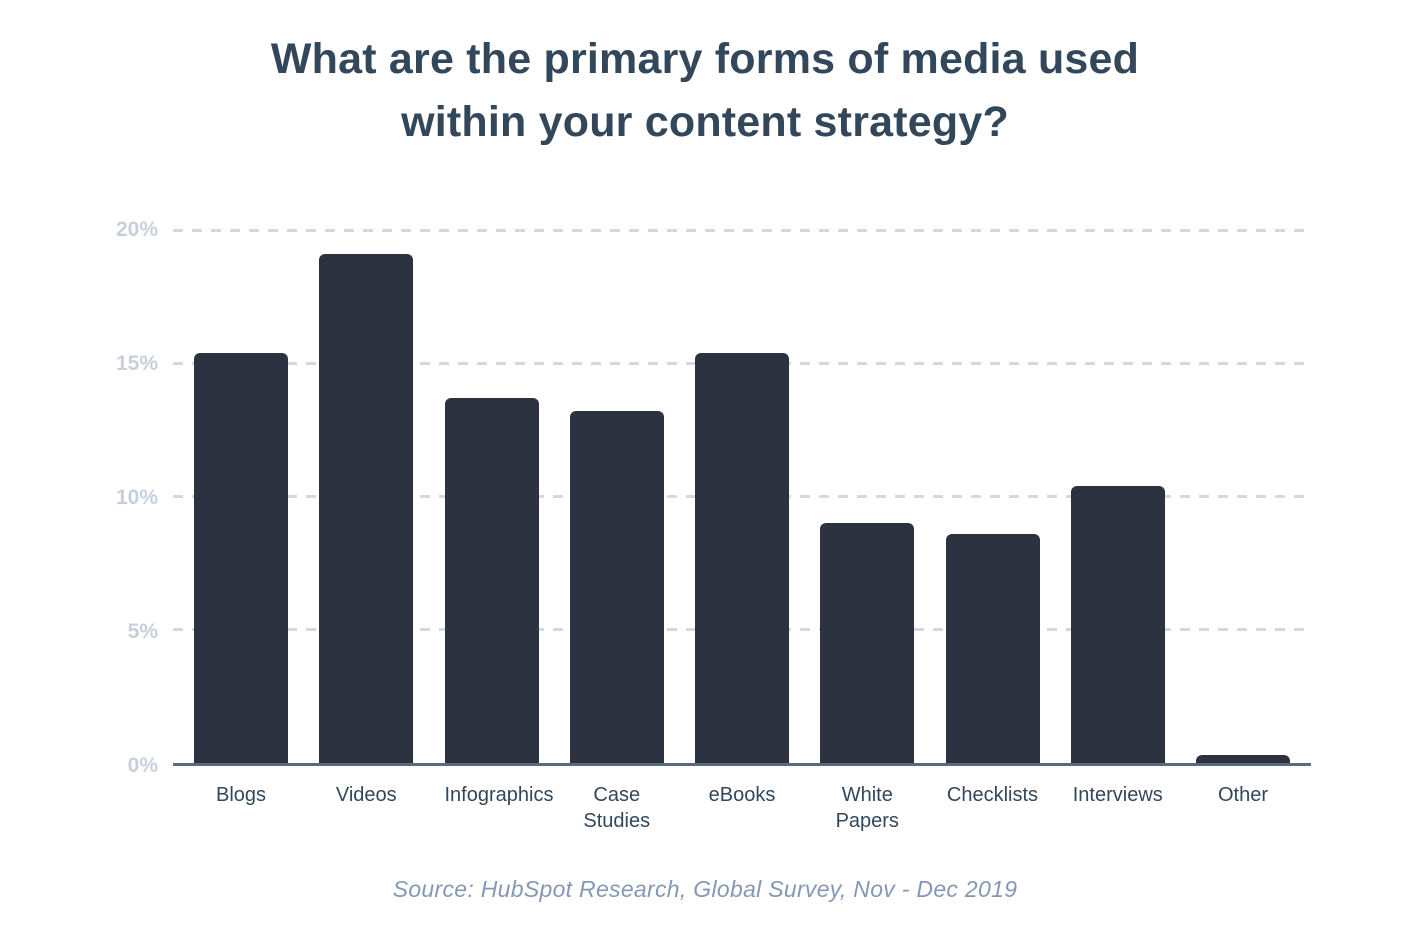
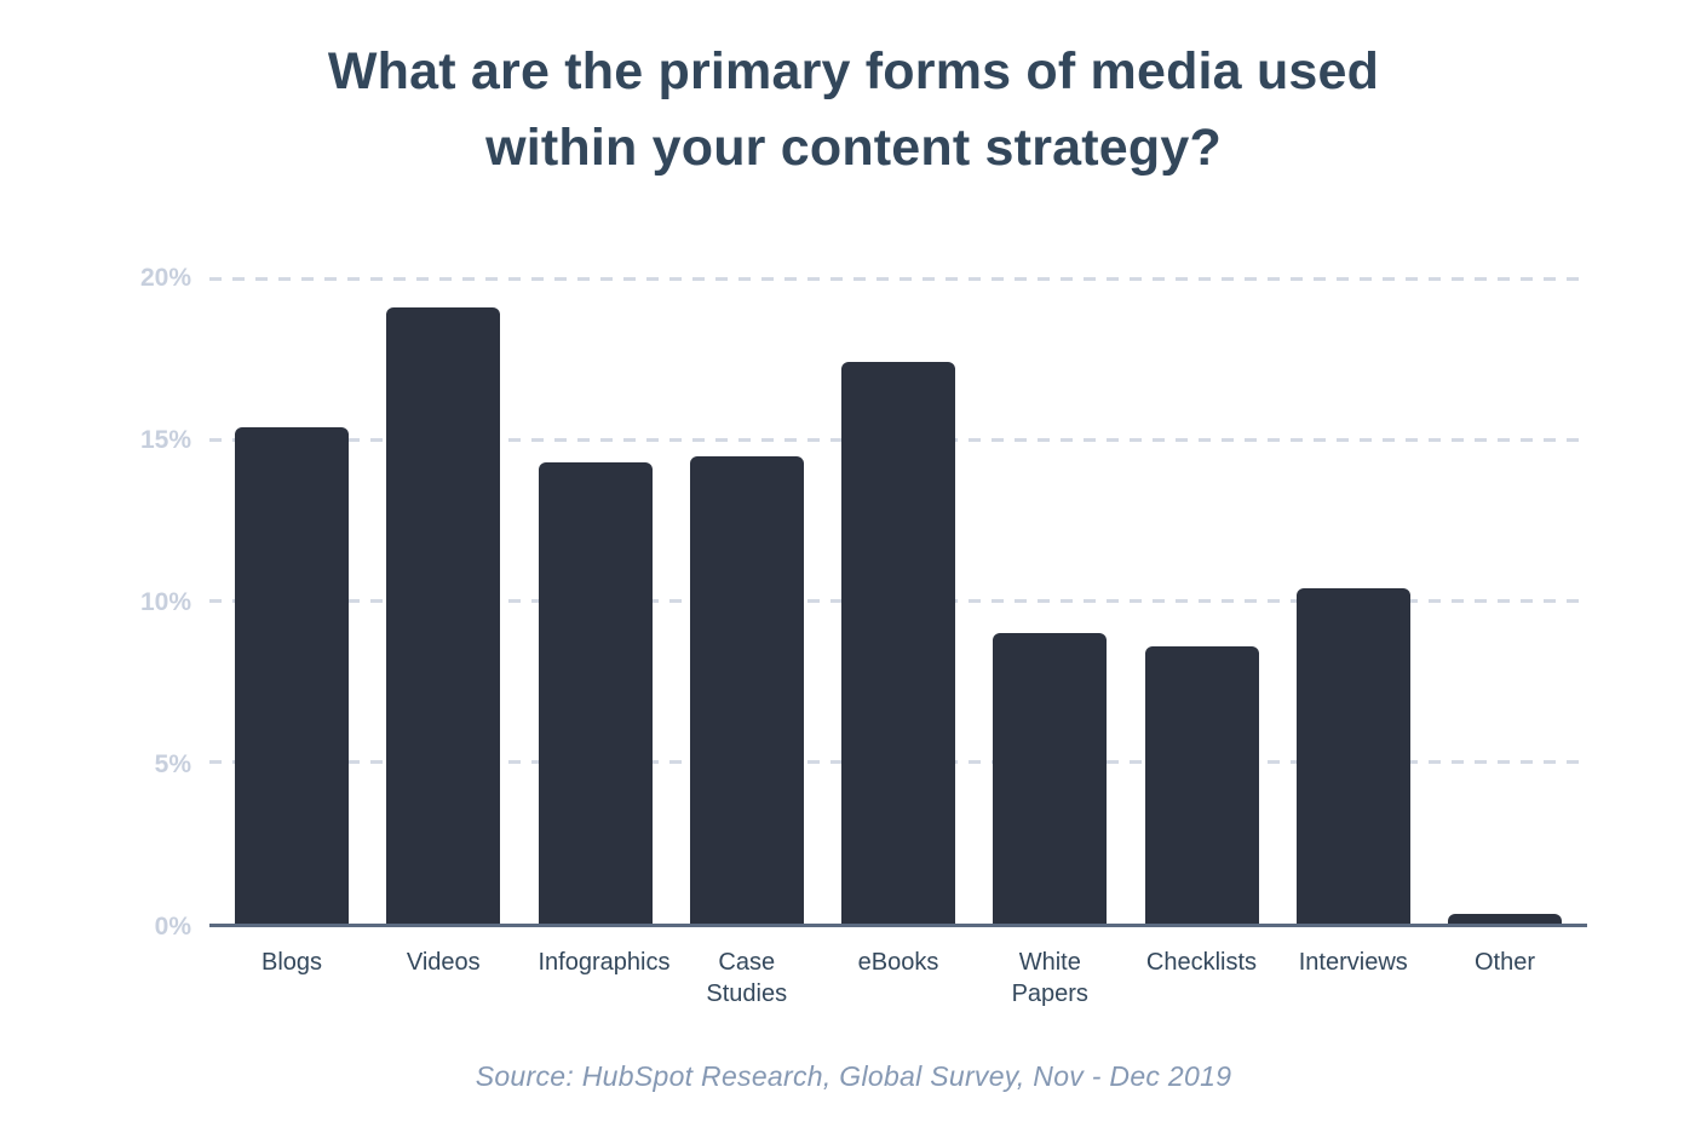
Infographics: 13.7% -> 14.3%
Case Studies: 13.2% -> 14.5%
eBooks: 15.4% -> 17.4%
